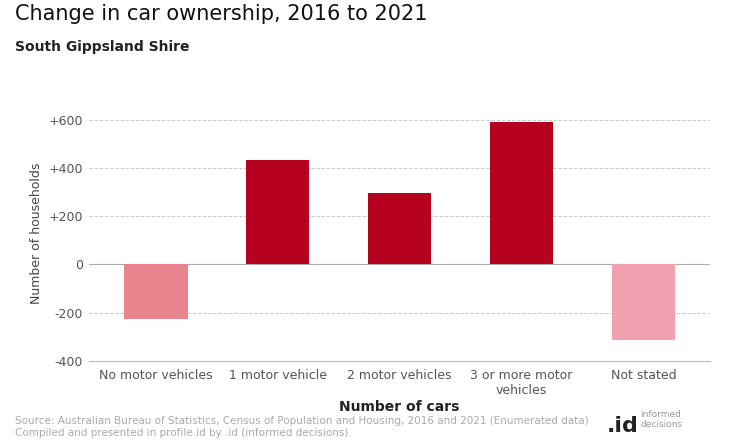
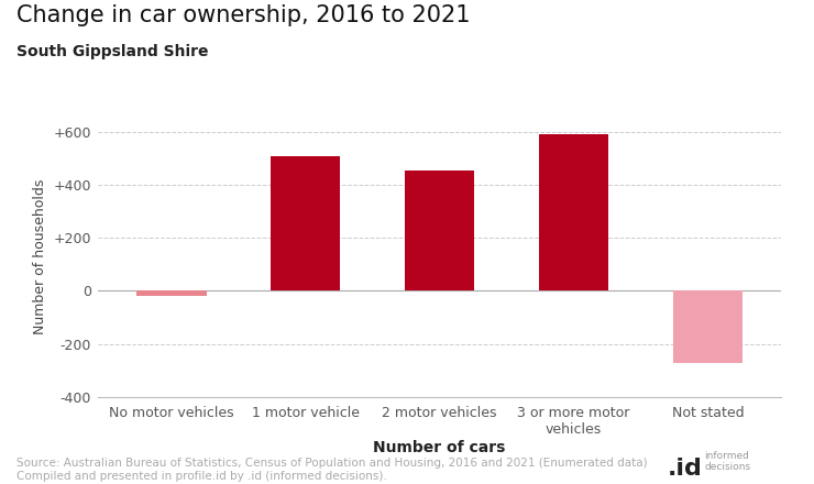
No motor vehicles: -225 -> -20
1 motor vehicle: 435 -> 510
2 motor vehicles: 295 -> 455
Not stated: -315 -> -270
